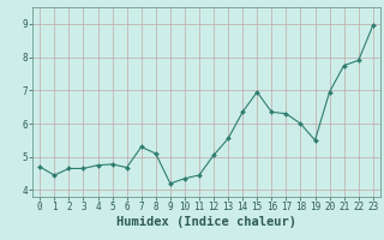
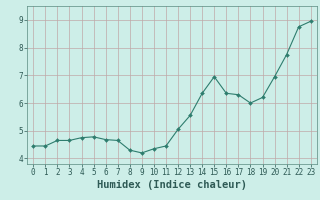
0: 4.70 -> 4.45
7: 5.30 -> 4.65
8: 5.10 -> 4.30
19: 5.50 -> 6.20
22: 7.90 -> 8.75
